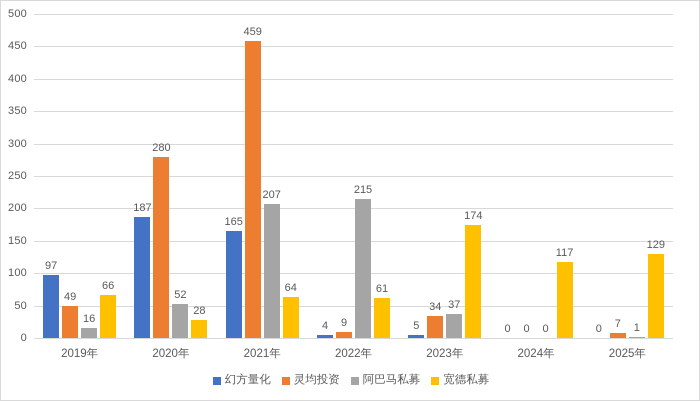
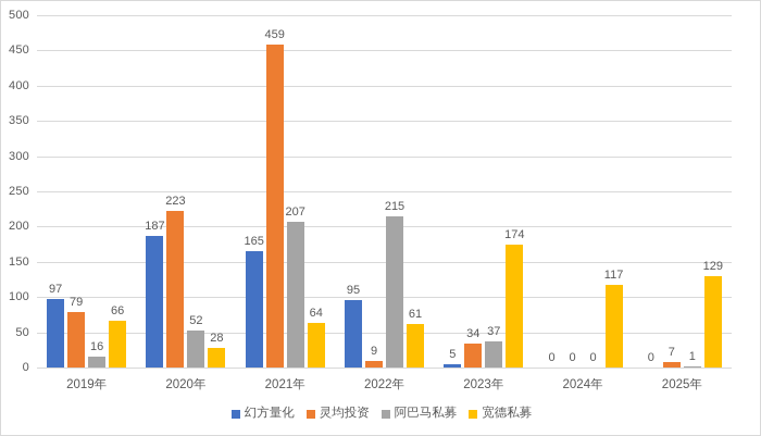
灵均投资/2019年: 49 -> 79
灵均投资/2020年: 280 -> 223
幻方量化/2022年: 4 -> 95
